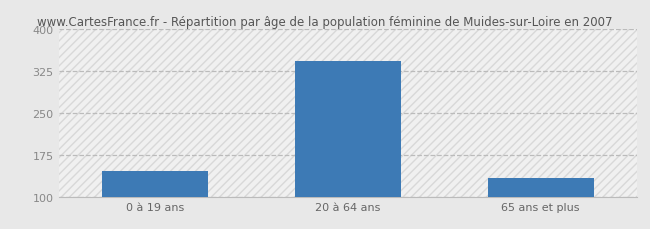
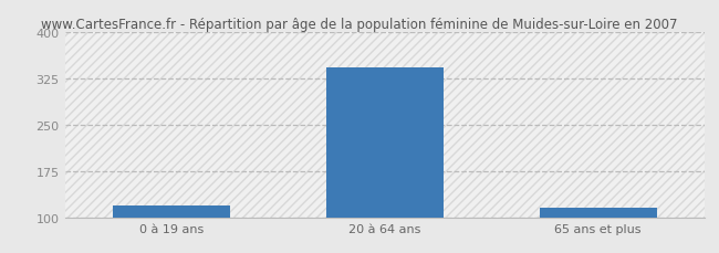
0 à 19 ans: 146 -> 120
65 ans et plus: 134 -> 115
